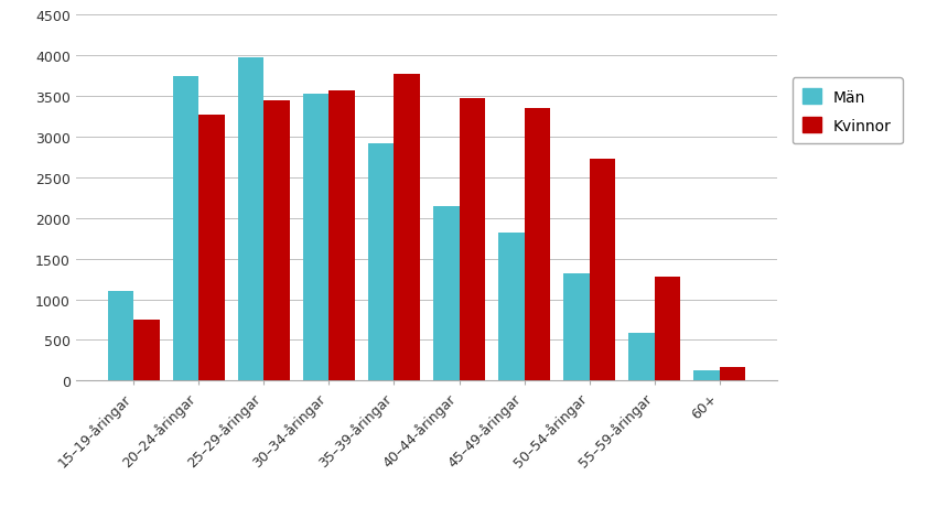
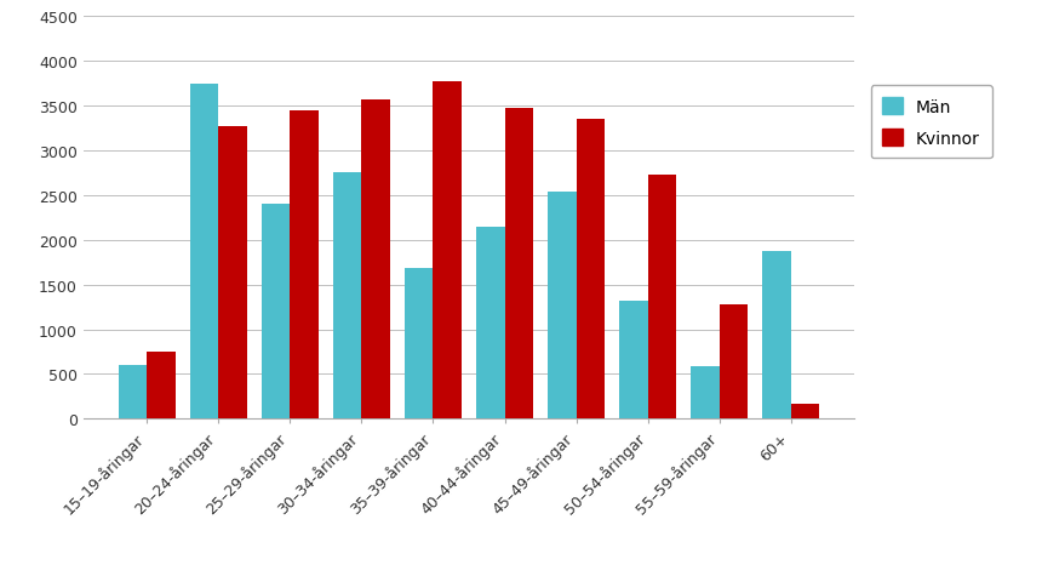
Män/15–19-åringar: 1100 -> 600
Män/25–29-åringar: 3980 -> 2400
Män/30–34-åringar: 3520 -> 2760
Män/35–39-åringar: 2920 -> 1680
Män/45–49-åringar: 1820 -> 2540
Män/60+: 120 -> 1880
